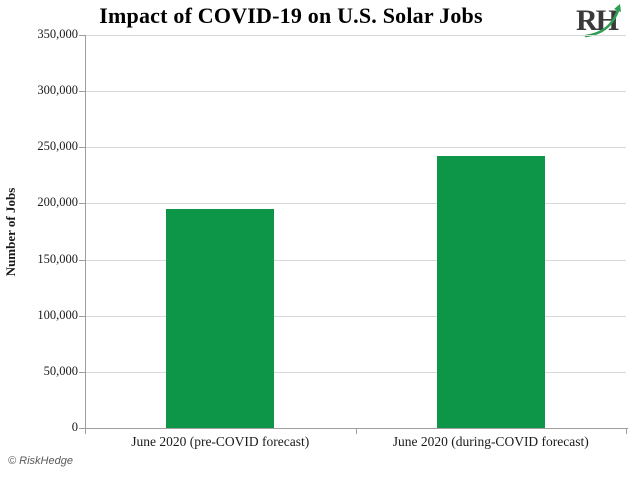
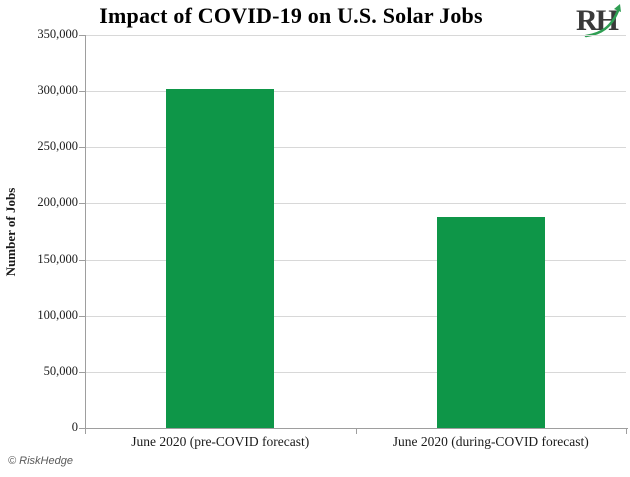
June 2020 (pre-COVID forecast): 195000 -> 302000
June 2020 (during-COVID forecast): 242000 -> 188000
